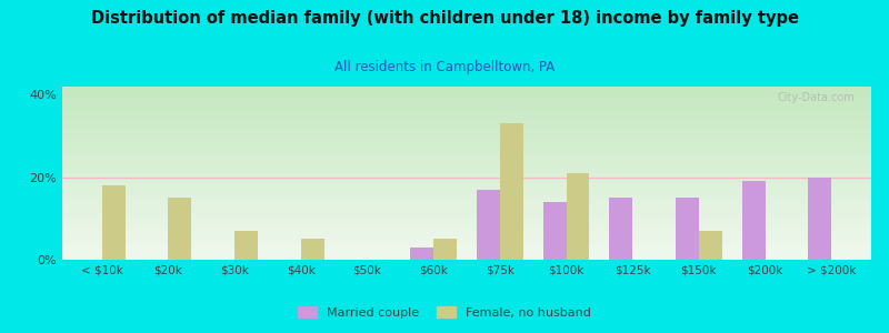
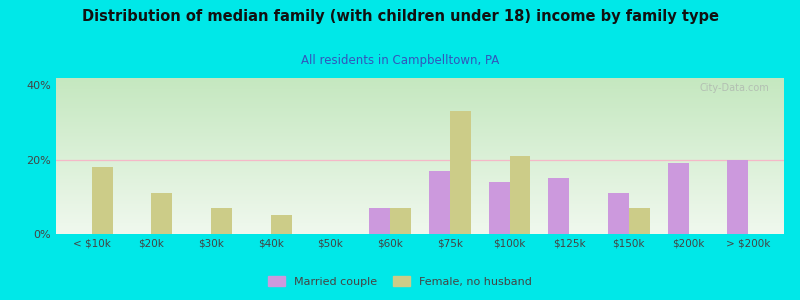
Female, no husband/$20k: 15% -> 11%
Married couple/$60k: 3% -> 7%
Female, no husband/$60k: 5% -> 7%
Married couple/$150k: 15% -> 11%
